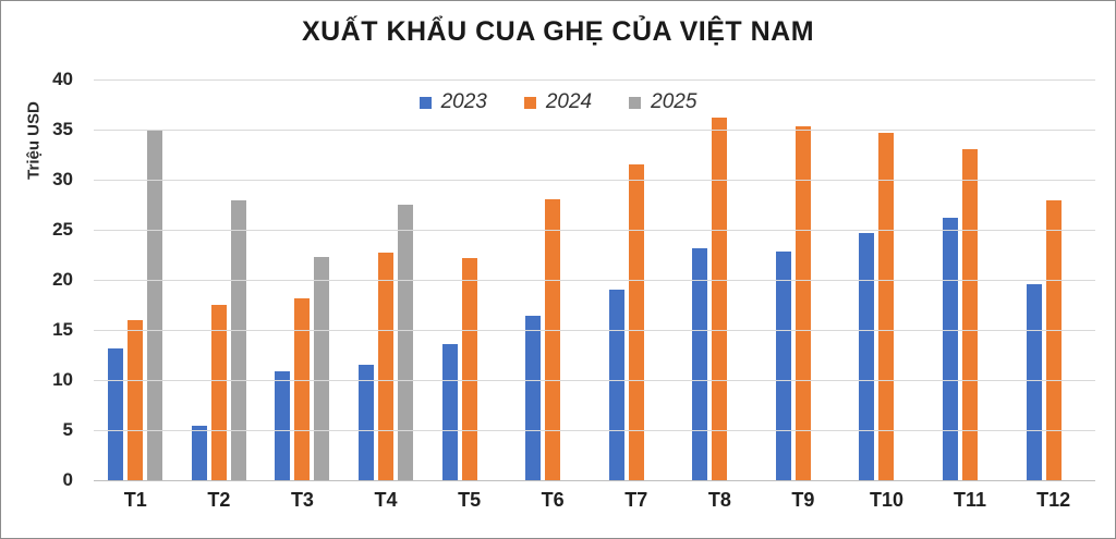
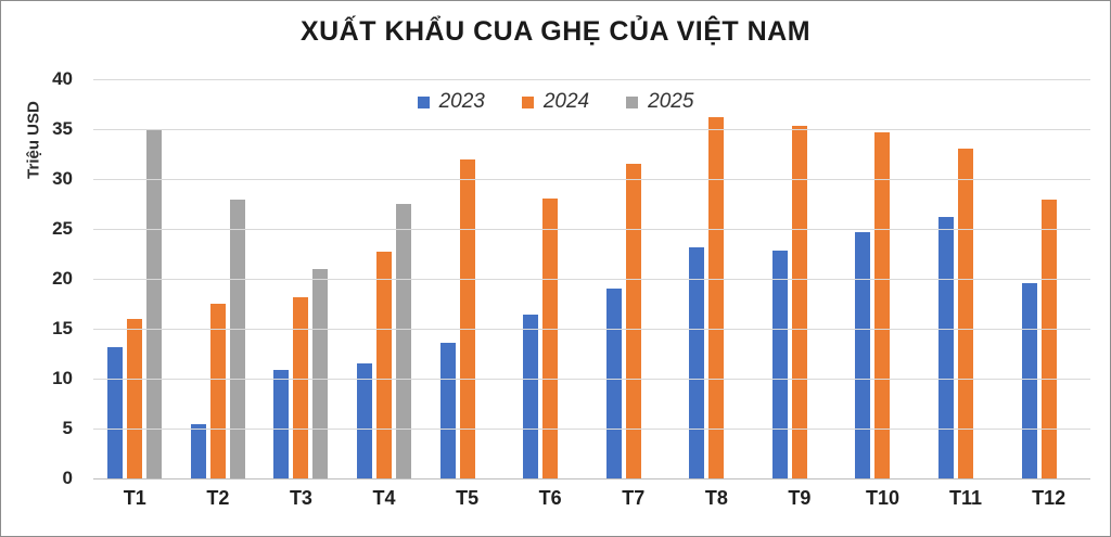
2025/T3: 22 -> 21
2024/T5: 22 -> 32
